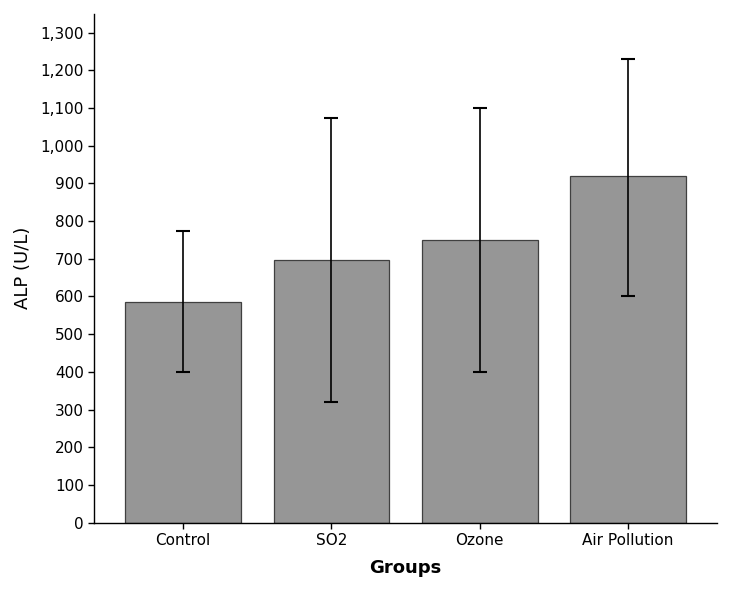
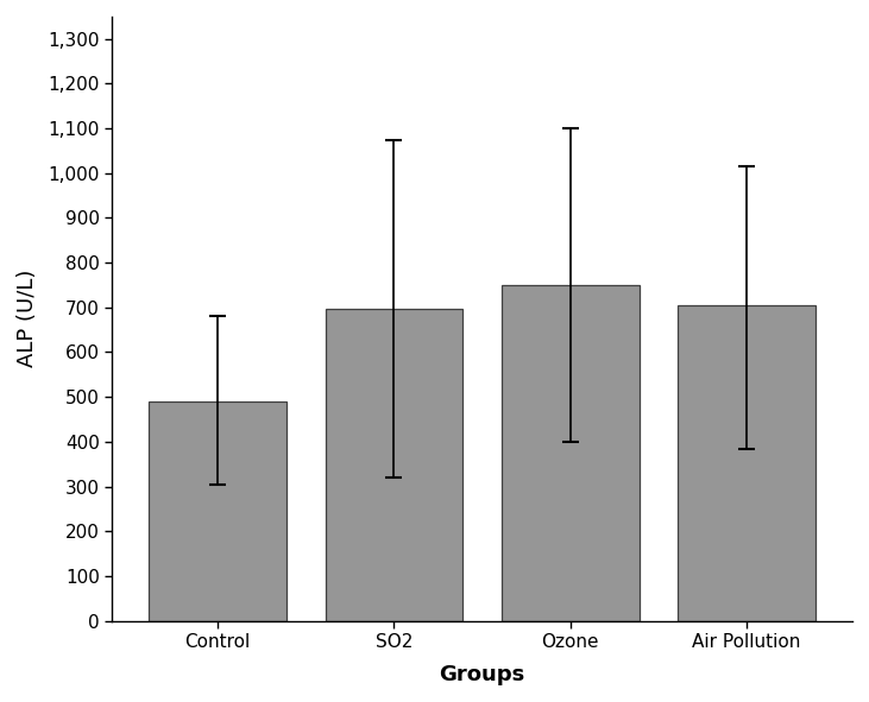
Control: 585 -> 490
Air Pollution: 920 -> 705
